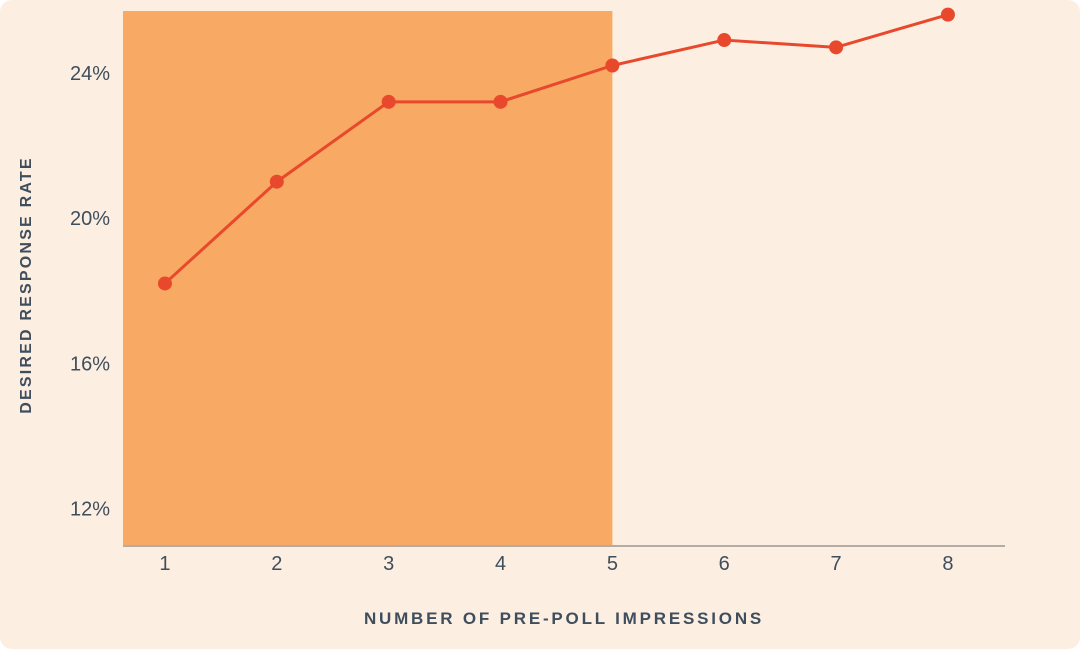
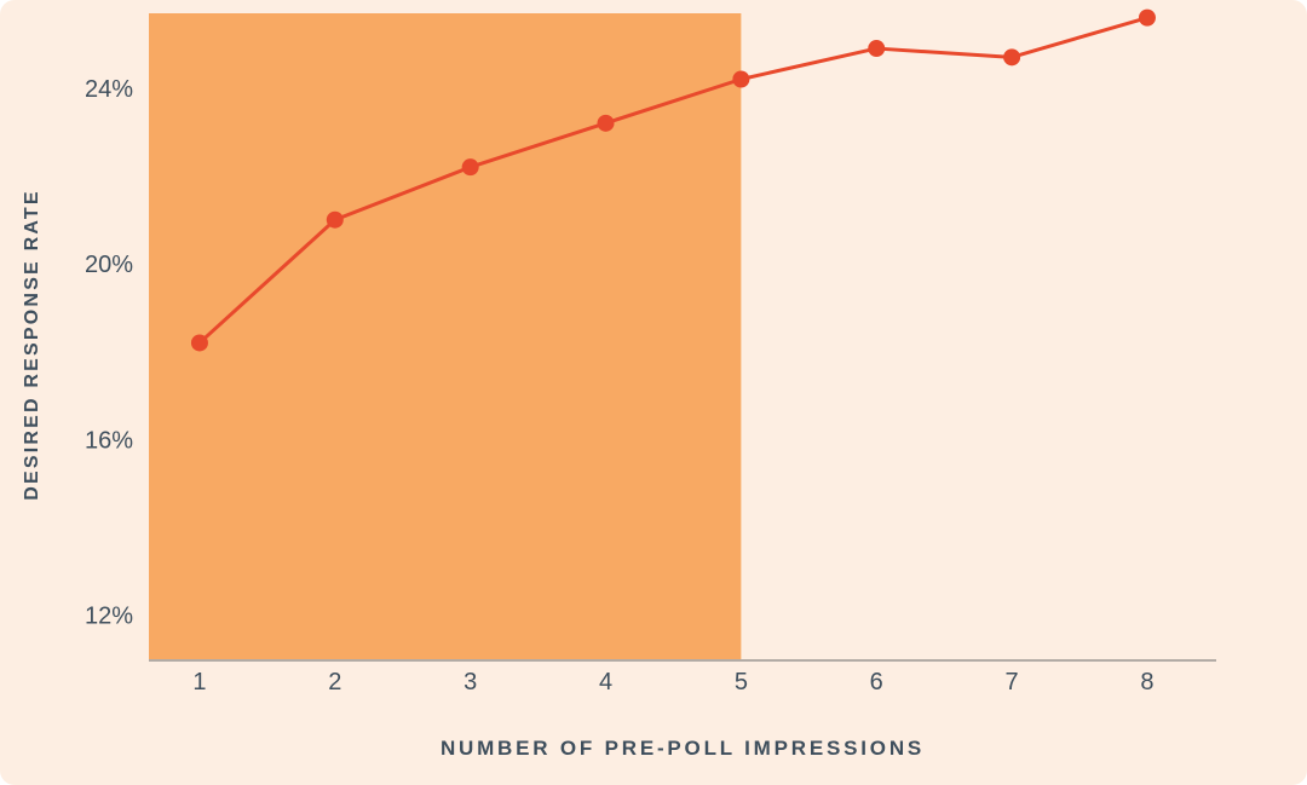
3: 23.2% -> 22.2%
